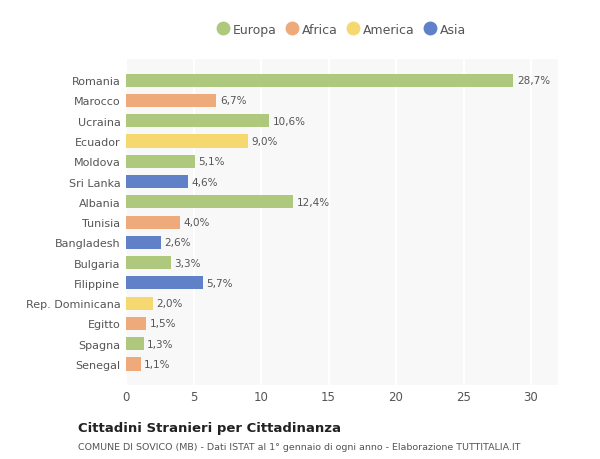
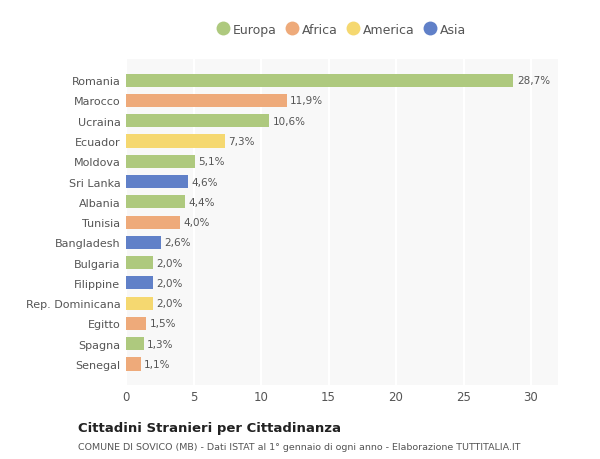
Marocco: 6,7% -> 11,9%
Ecuador: 9,0% -> 7,3%
Albania: 12,4% -> 4,4%
Bulgaria: 3,3% -> 2,0%
Filippine: 5,7% -> 2,0%
